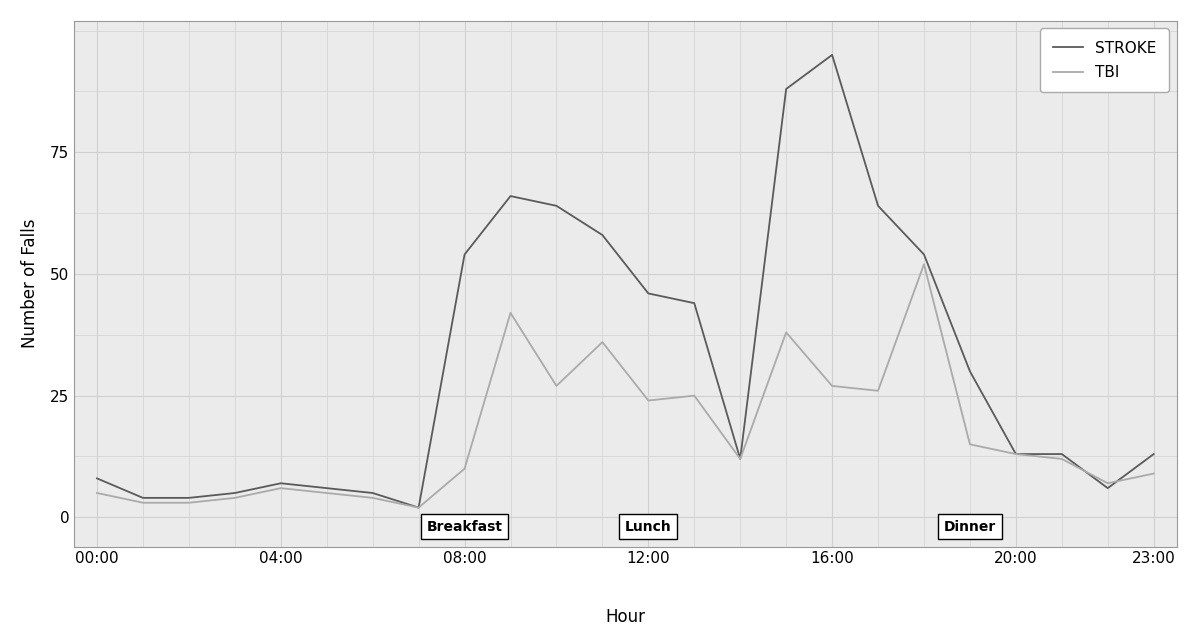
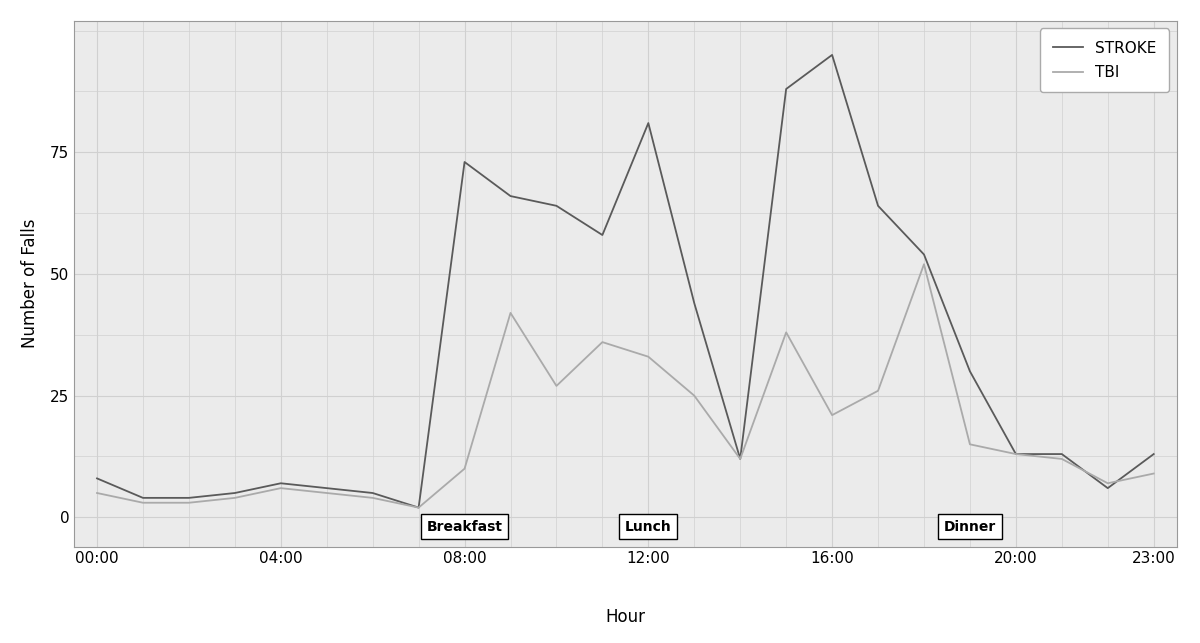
STROKE/08:00: 54 -> 73
STROKE/12:00: 46 -> 81
TBI/12:00: 24 -> 33
TBI/16:00: 27 -> 21
